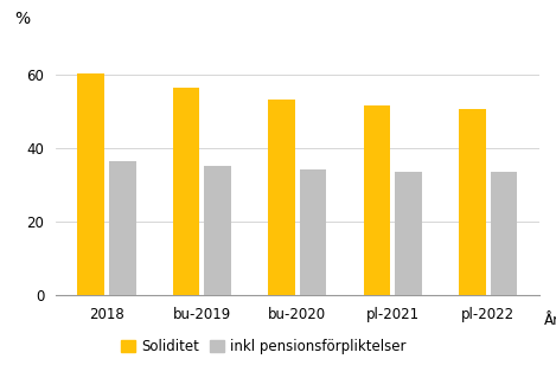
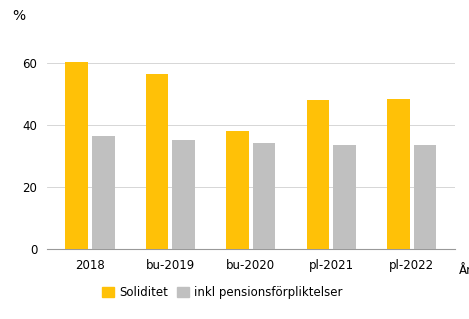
Soliditet/bu-2020: 53.3 -> 38.0
Soliditet/pl-2021: 51.5 -> 48.0
Soliditet/pl-2022: 50.7 -> 48.5
